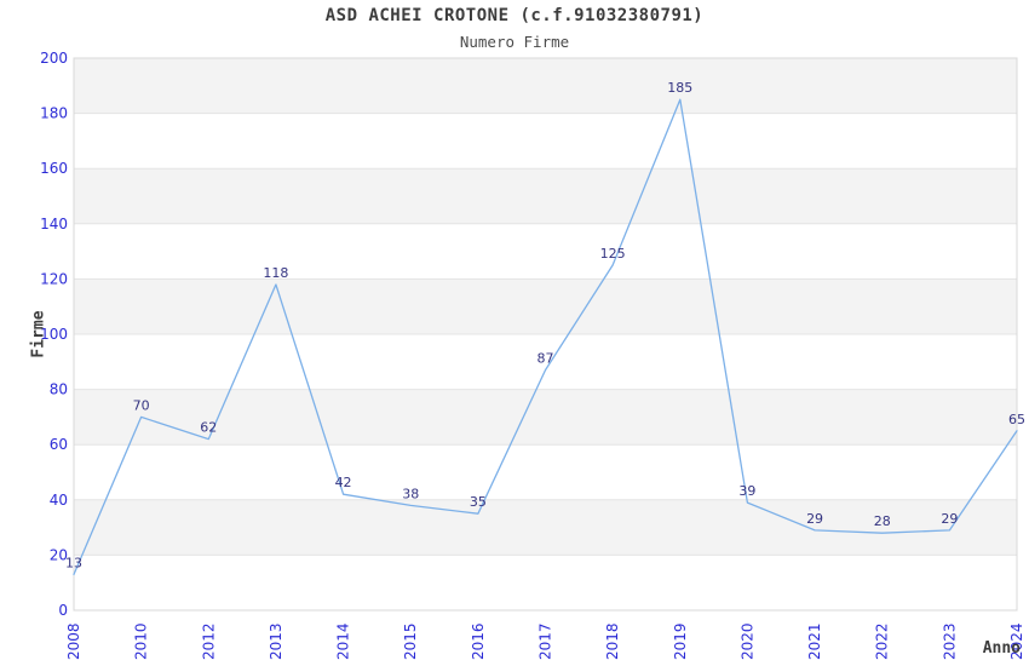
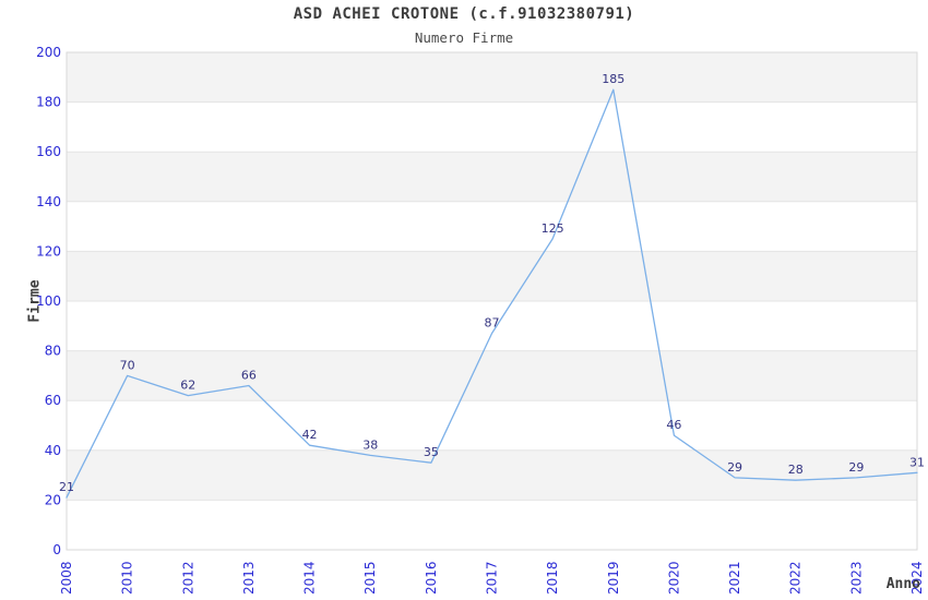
2008: 13 -> 21
2013: 118 -> 66
2020: 39 -> 46
2024: 65 -> 31
